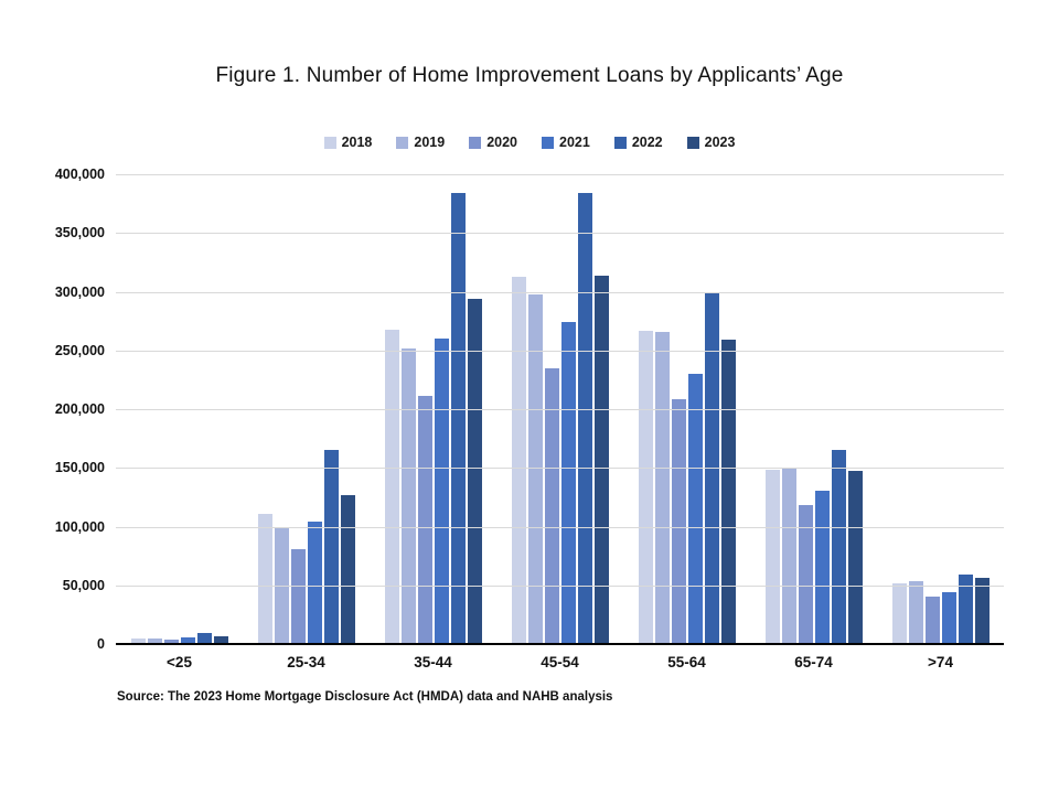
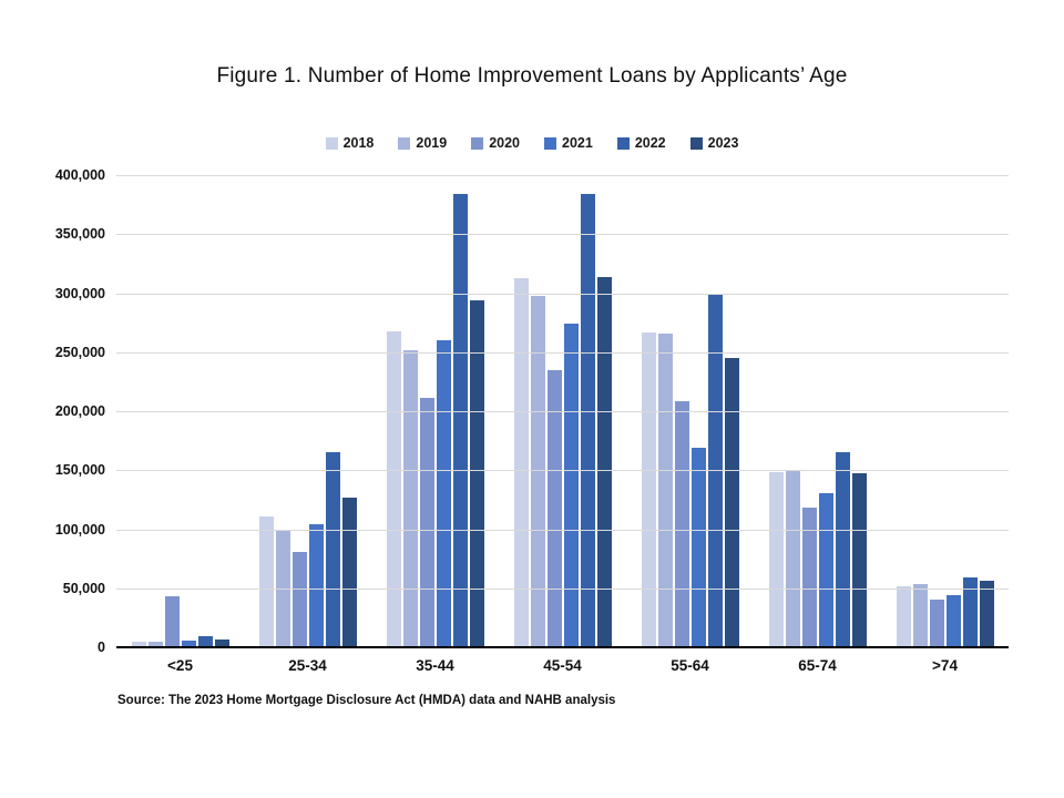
2020/<25: 4000 -> 43000
2021/55-64: 230000 -> 169000
2023/55-64: 259000 -> 245000
